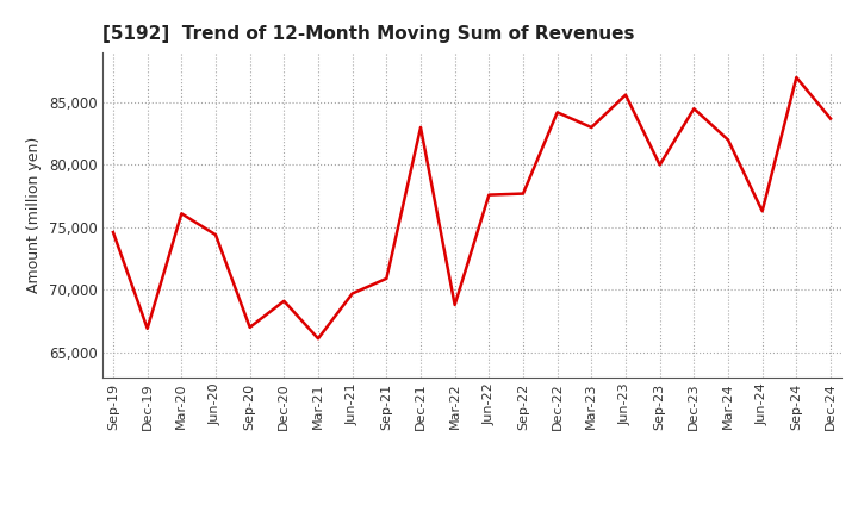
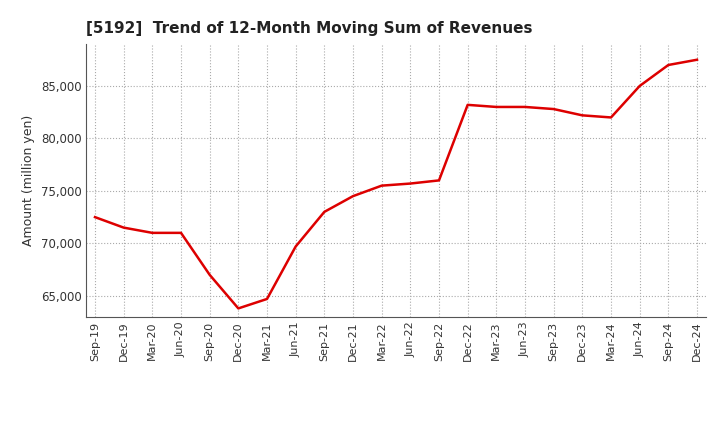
Sep-19: 74,600 -> 72,500
Dec-19: 66,900 -> 71,500
Mar-20: 76,100 -> 71,000
Jun-20: 74,400 -> 71,000
Dec-20: 69,100 -> 63,800
Mar-21: 66,100 -> 64,700
Sep-21: 70,900 -> 73,000
Dec-21: 83,000 -> 74,500
Mar-22: 68,800 -> 75,500
Jun-22: 77,600 -> 75,700
Sep-22: 77,700 -> 76,000
Dec-22: 84,200 -> 83,200
Jun-23: 85,600 -> 83,000
Sep-23: 80,000 -> 82,800
Dec-23: 84,500 -> 82,200
Jun-24: 76,300 -> 85,000
Dec-24: 83,700 -> 87,500
